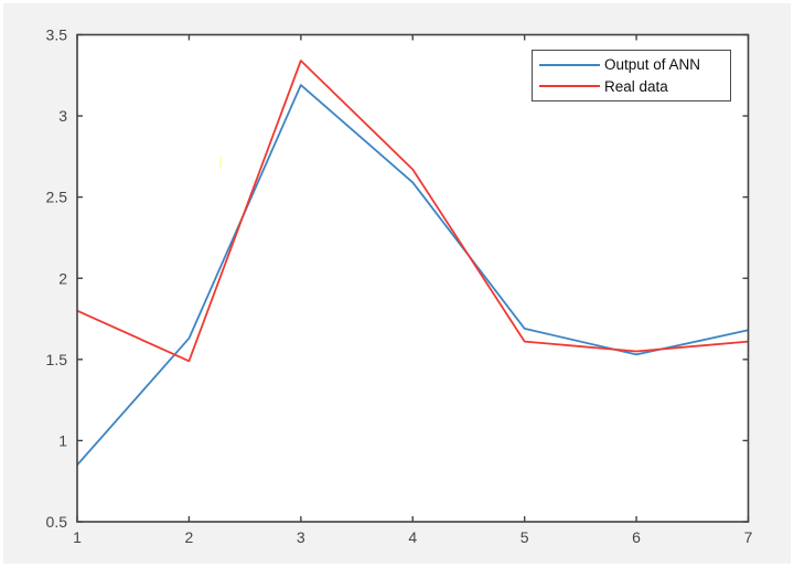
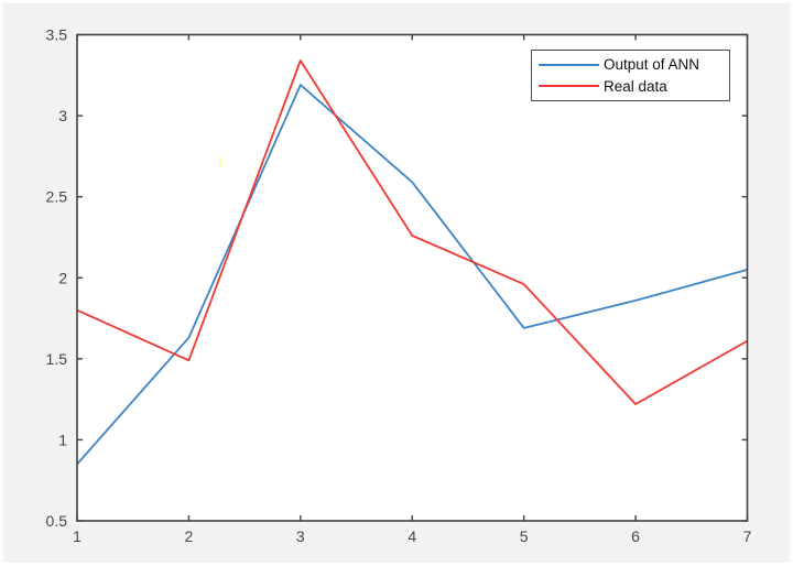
Real data/4: 2.67 -> 2.26
Real data/5: 1.61 -> 1.96
Output of ANN/6: 1.53 -> 1.86
Real data/6: 1.55 -> 1.22
Output of ANN/7: 1.68 -> 2.05
